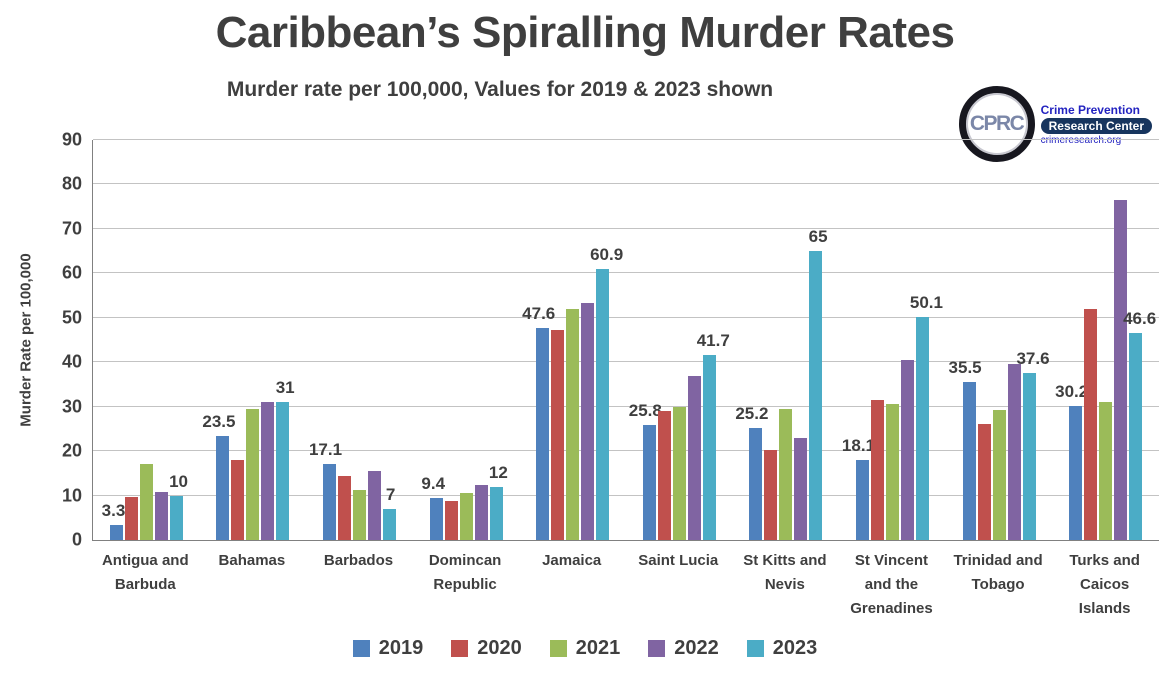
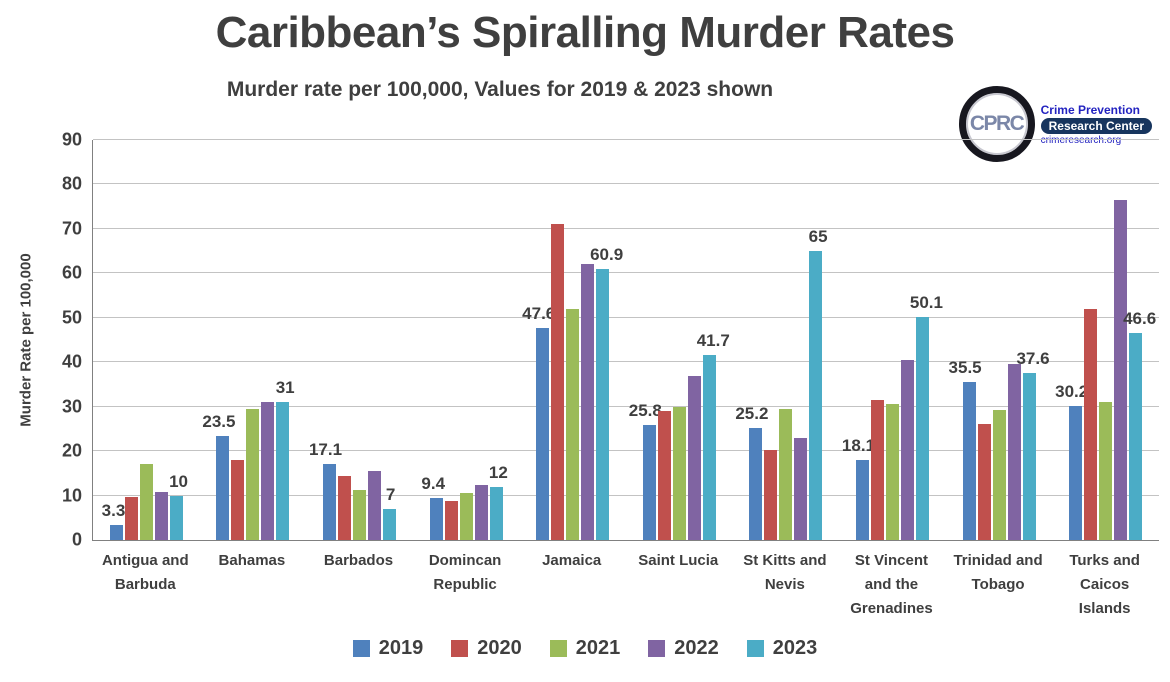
2020/Jamaica: 47 -> 71
2022/Jamaica: 53 -> 62
